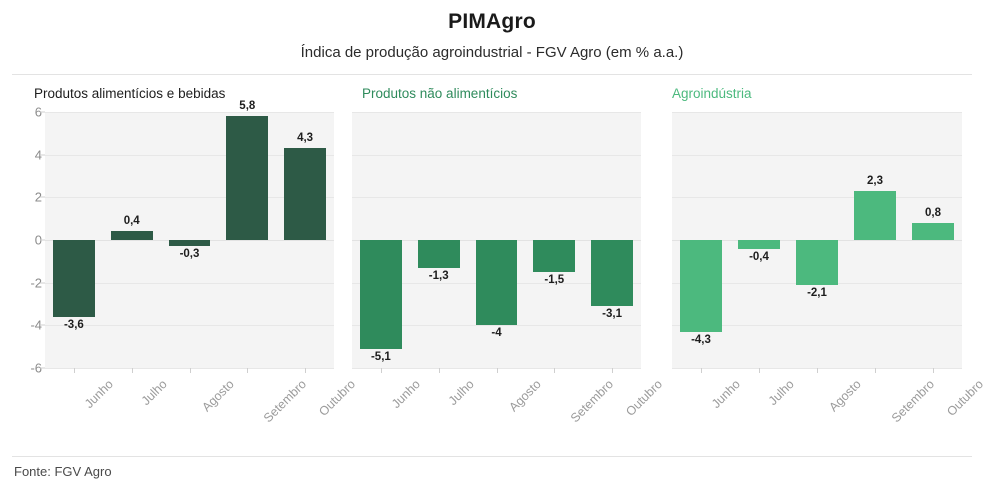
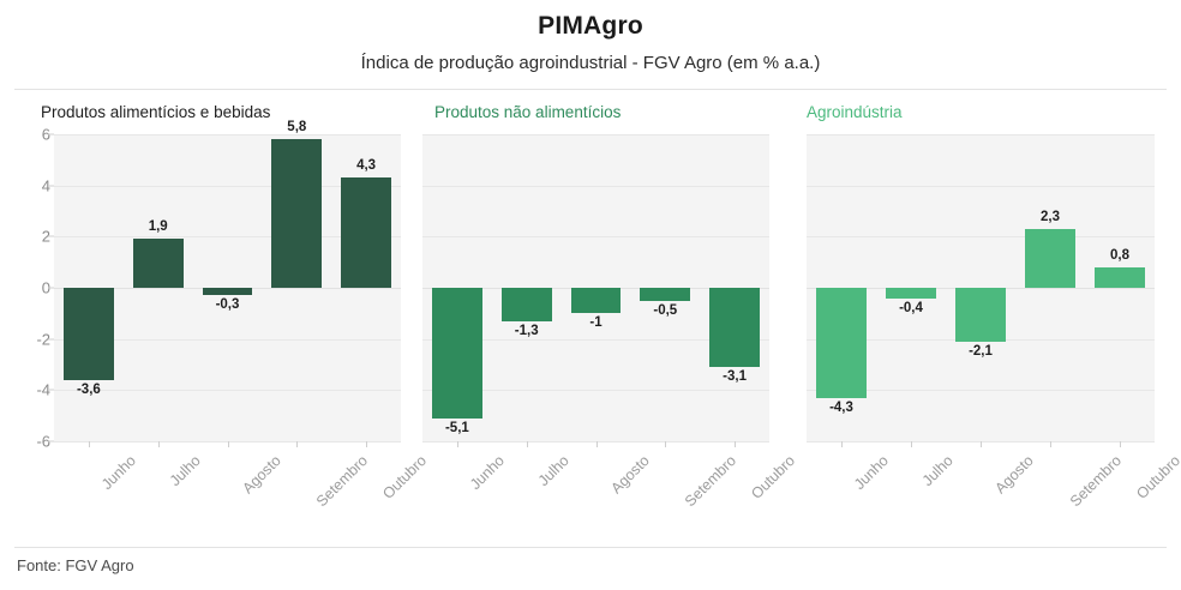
Produtos alimentícios e bebidas/Julho: 0,4 -> 1,9
Produtos não alimentícios/Agosto: -4 -> -1
Produtos não alimentícios/Setembro: -1,5 -> -0,5
